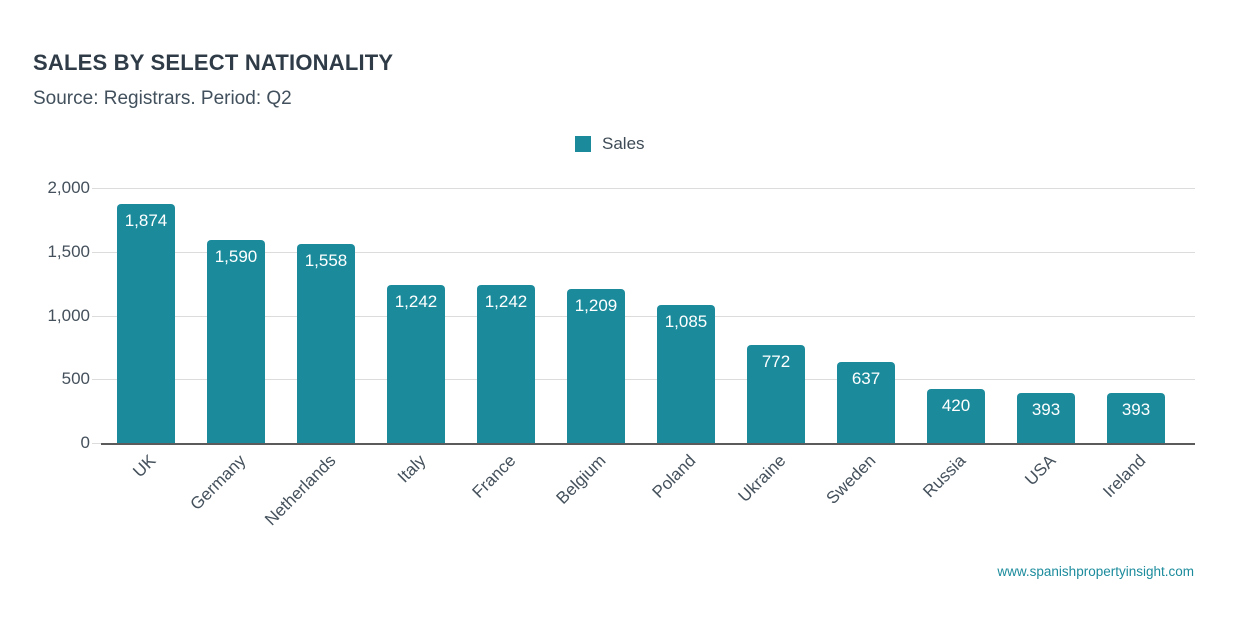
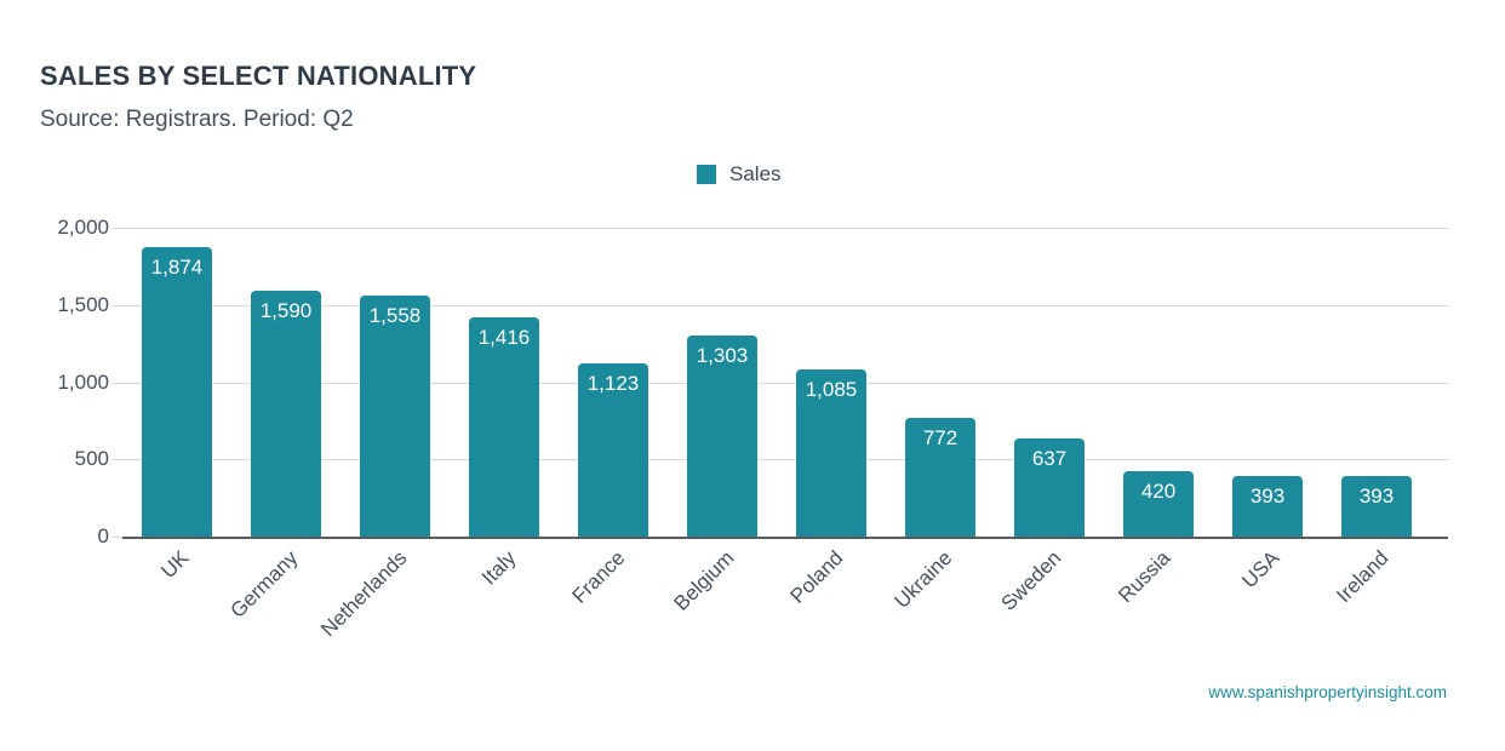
Italy: 1,242 -> 1,416
France: 1,242 -> 1,123
Belgium: 1,209 -> 1,303
